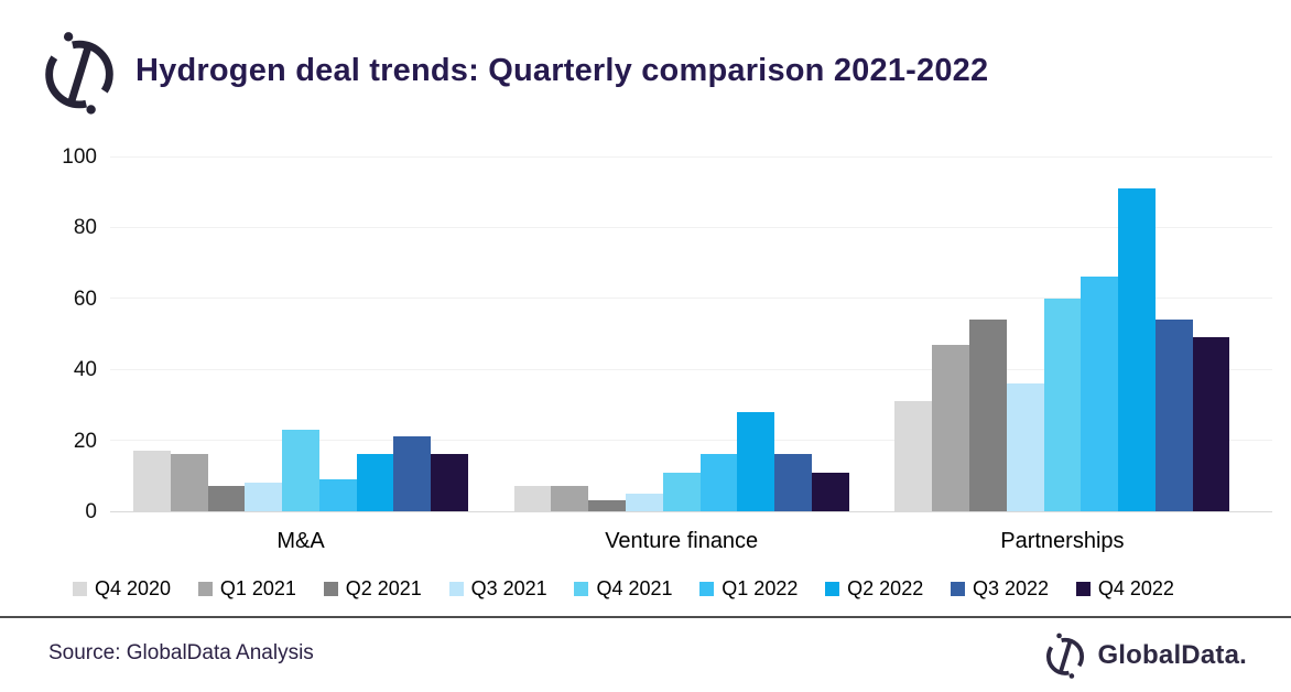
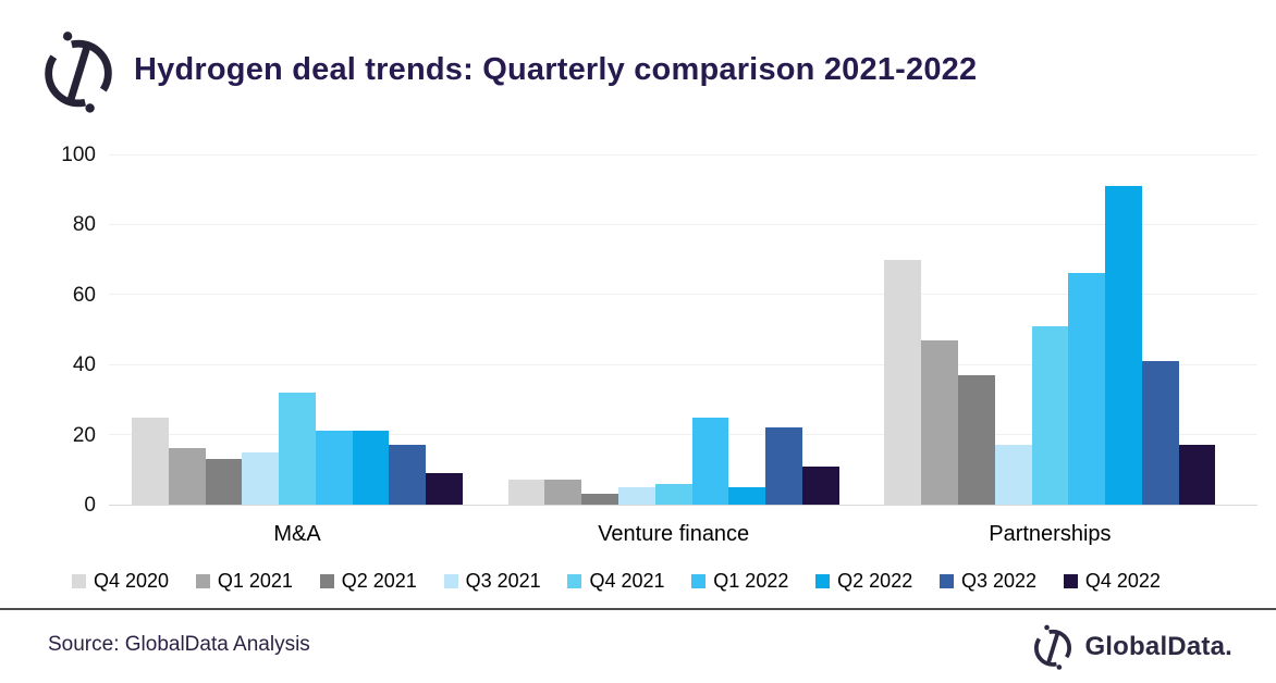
Q4 2020/M&A: 17 -> 25
Q2 2021/M&A: 7 -> 13
Q3 2021/M&A: 8 -> 15
Q4 2021/M&A: 23 -> 32
Q1 2022/M&A: 9 -> 21
Q2 2022/M&A: 16 -> 21
Q3 2022/M&A: 21 -> 17
Q4 2022/M&A: 16 -> 9
Q4 2021/Venture finance: 11 -> 6
Q1 2022/Venture finance: 16 -> 25
Q2 2022/Venture finance: 28 -> 5
Q3 2022/Venture finance: 16 -> 22
Q4 2020/Partnerships: 31 -> 70
Q2 2021/Partnerships: 54 -> 37
Q3 2021/Partnerships: 36 -> 17
Q4 2021/Partnerships: 60 -> 51
Q3 2022/Partnerships: 54 -> 41
Q4 2022/Partnerships: 49 -> 17
